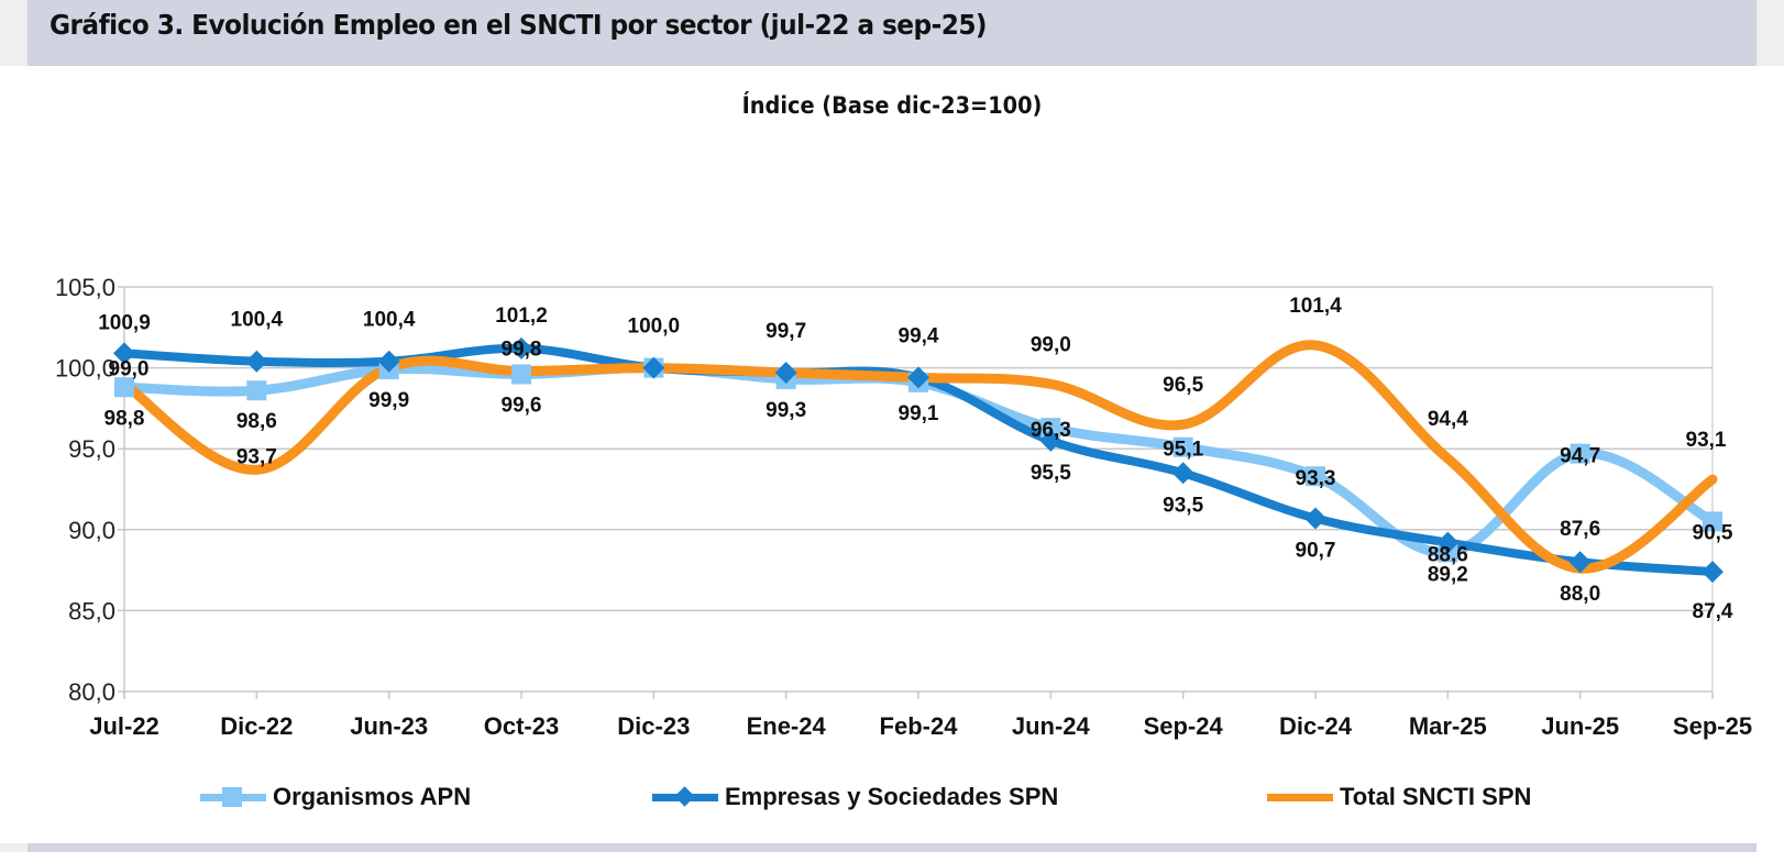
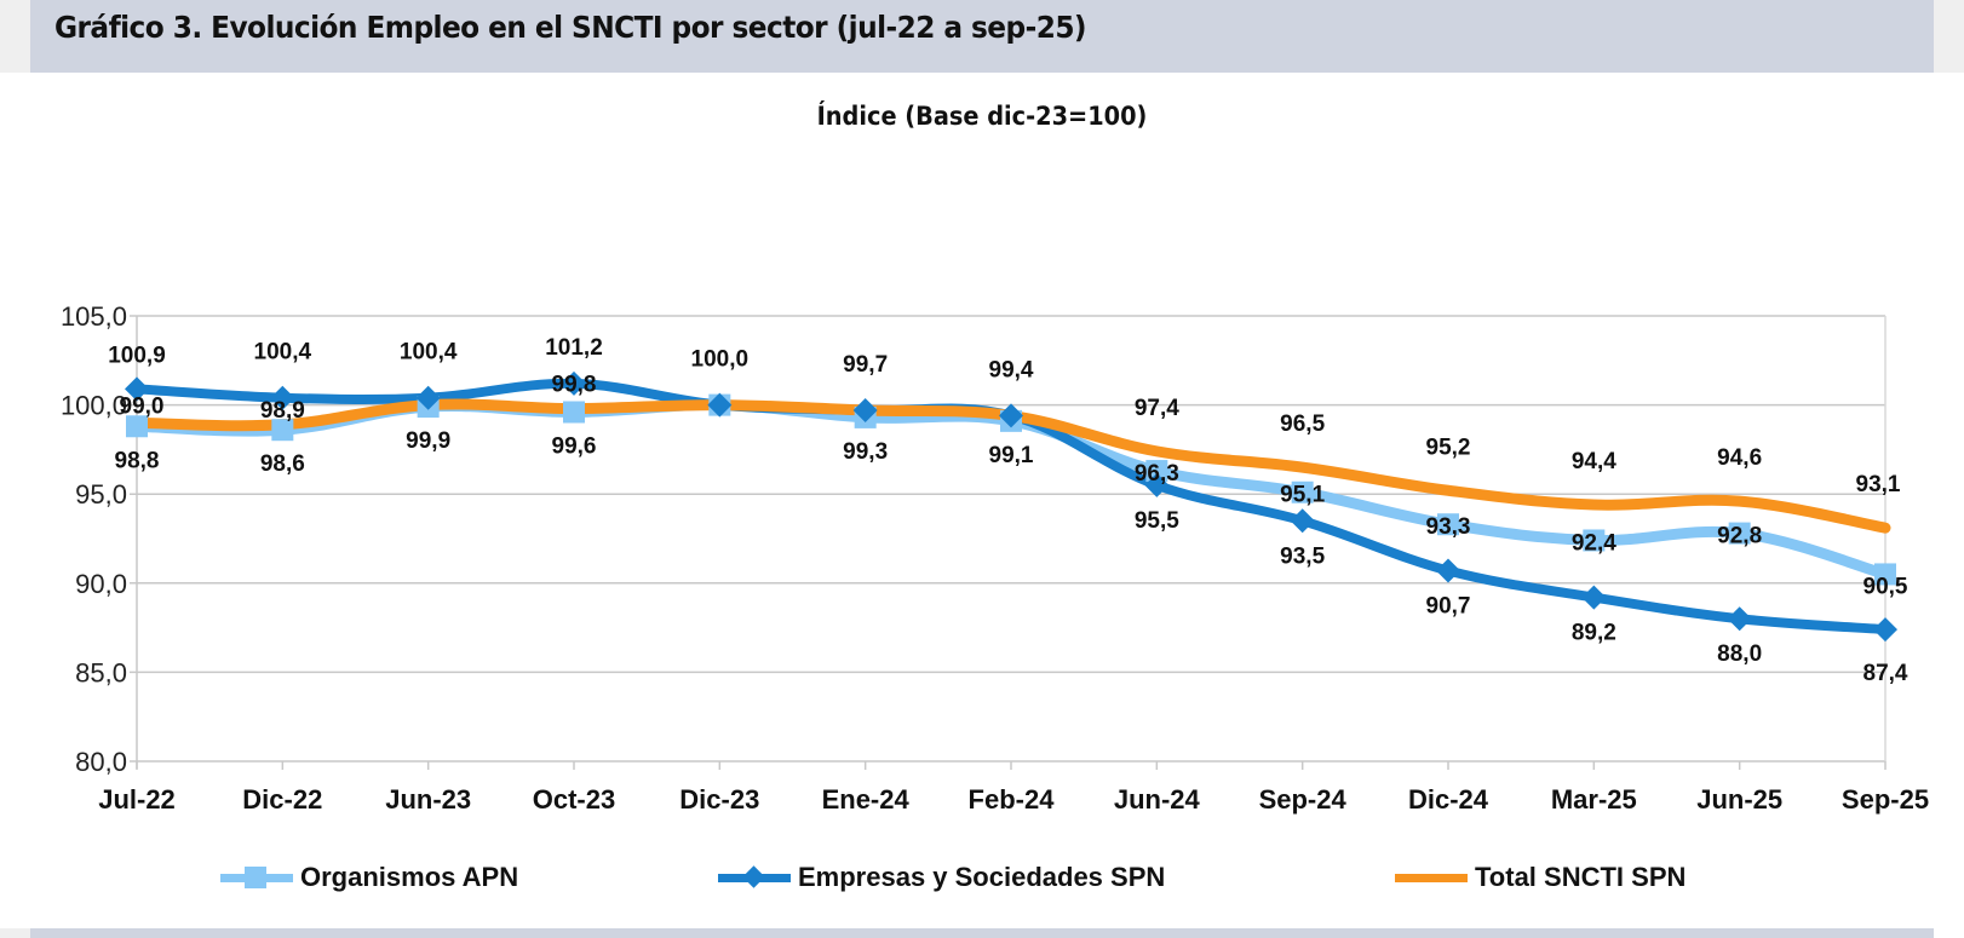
Total SNCTI SPN/Dic-22: 93,7 -> 98,9
Total SNCTI SPN/Jun-24: 99,0 -> 97,4
Total SNCTI SPN/Dic-24: 101,4 -> 95,2
Organismos APN/Mar-25: 88,6 -> 92,4
Organismos APN/Jun-25: 94,7 -> 92,8
Total SNCTI SPN/Jun-25: 87,6 -> 94,6
